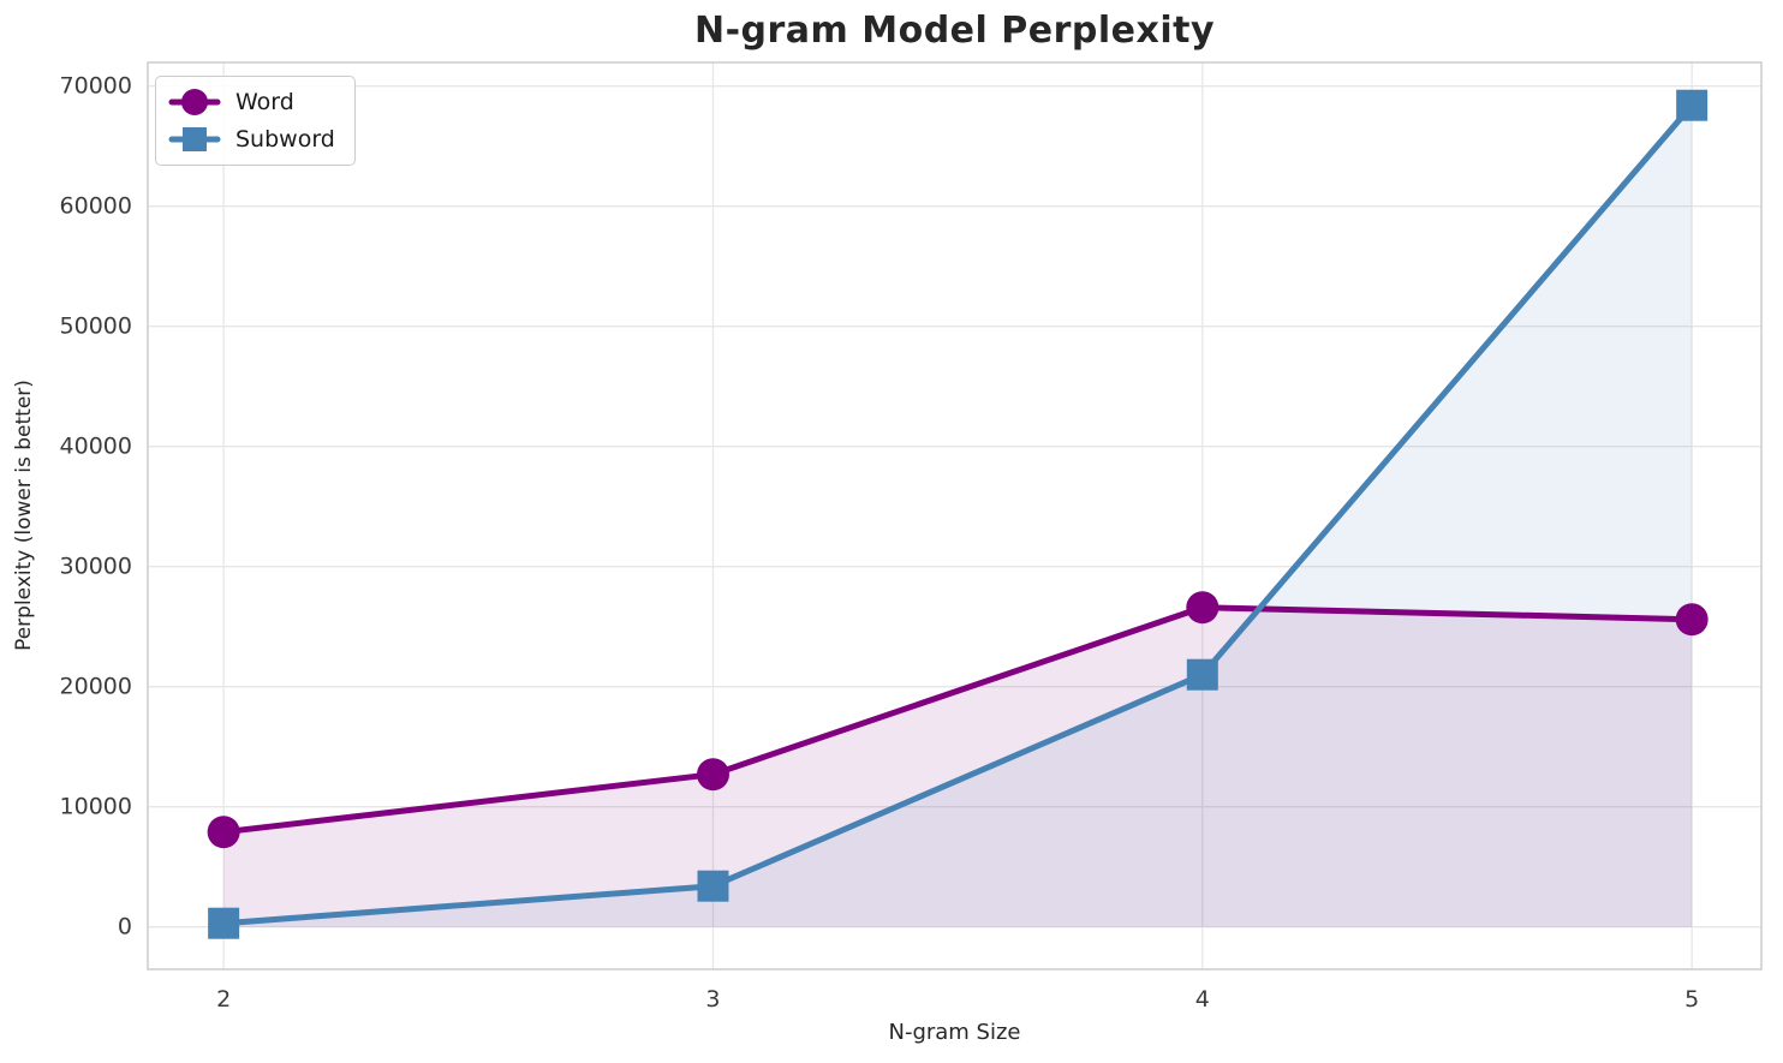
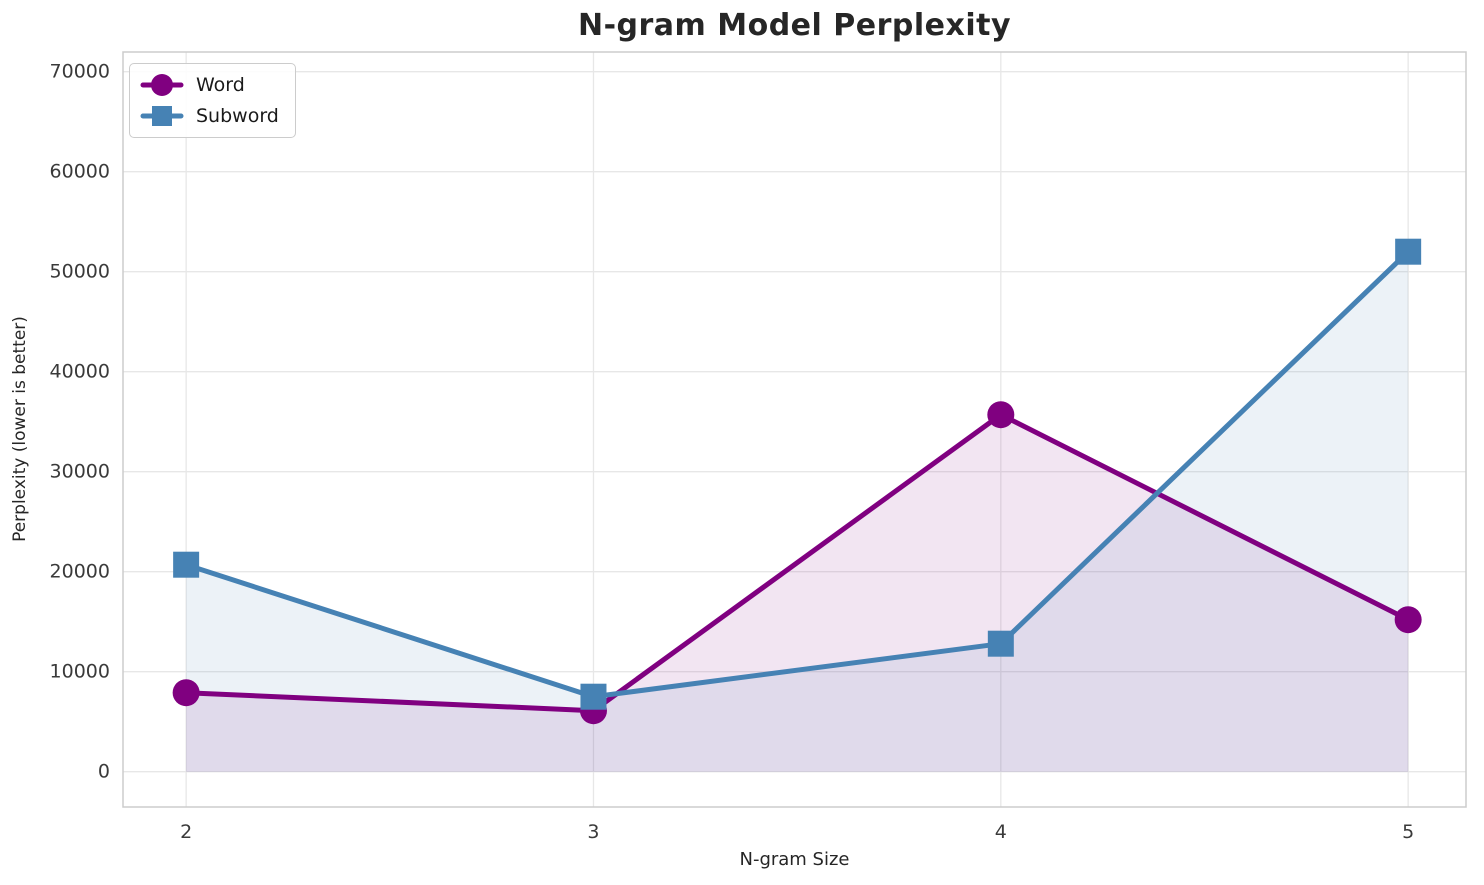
Subword/2: 300 -> 20700
Word/3: 12700 -> 6100
Subword/3: 3400 -> 7500
Word/4: 26600 -> 35700
Subword/4: 21000 -> 12800
Word/5: 25600 -> 15200
Subword/5: 68400 -> 52000
